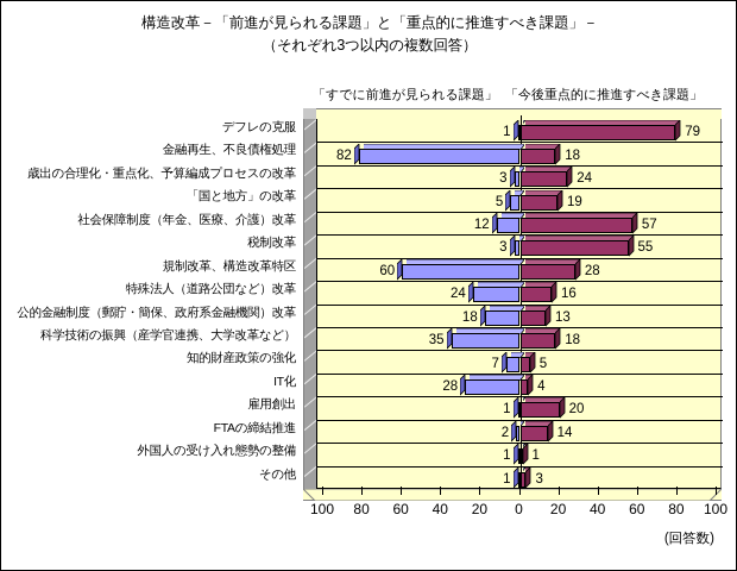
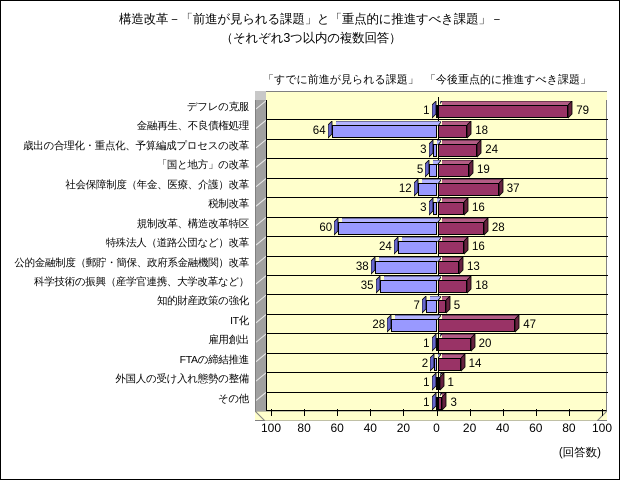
「すでに前進が見られる課題」/金融再生、不良債権処理: 82 -> 64
「今後重点的に推進すべき課題」/社会保障制度（年金、医療、介護）改革: 57 -> 37
「今後重点的に推進すべき課題」/税制改革: 55 -> 16
「すでに前進が見られる課題」/公的金融制度（郵貯・簡保、政府系金融機関）改革: 18 -> 38
「今後重点的に推進すべき課題」/IT化: 4 -> 47
